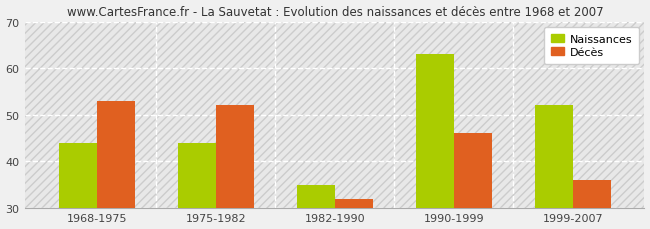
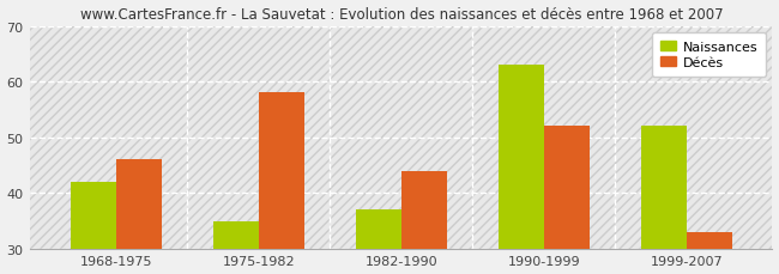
Naissances/1968-1975: 44 -> 42
Décès/1968-1975: 53 -> 46
Naissances/1975-1982: 44 -> 35
Décès/1975-1982: 52 -> 58
Naissances/1982-1990: 35 -> 37
Décès/1982-1990: 32 -> 44
Décès/1990-1999: 46 -> 52
Décès/1999-2007: 36 -> 33
